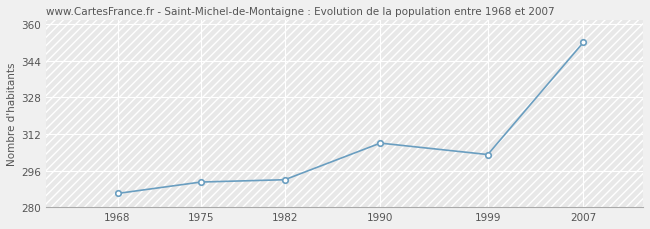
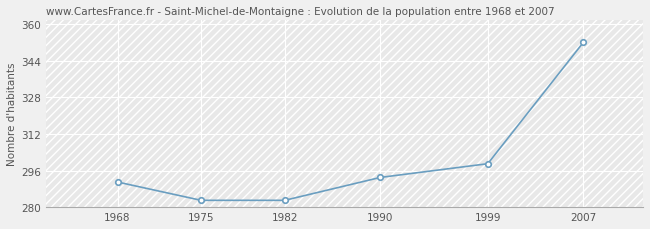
1968: 286 -> 291
1975: 291 -> 283
1982: 292 -> 283
1990: 308 -> 293
1999: 303 -> 299
